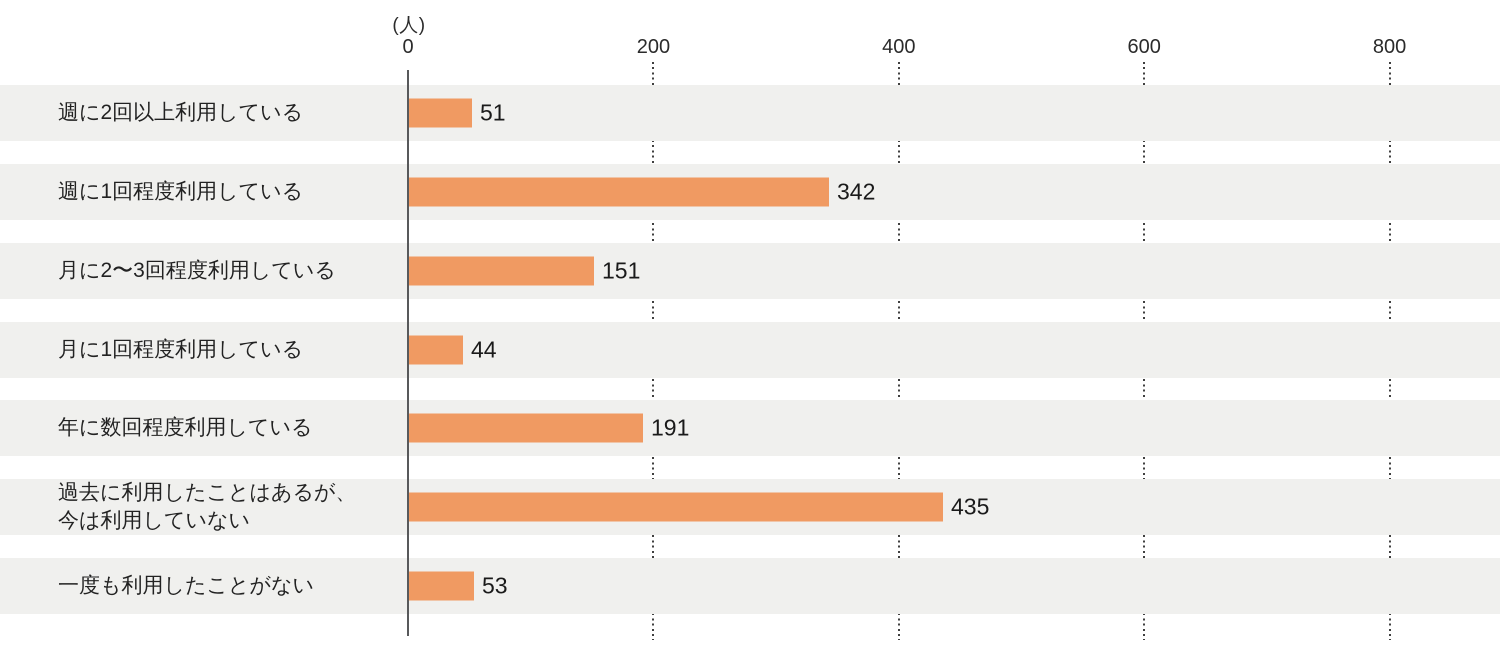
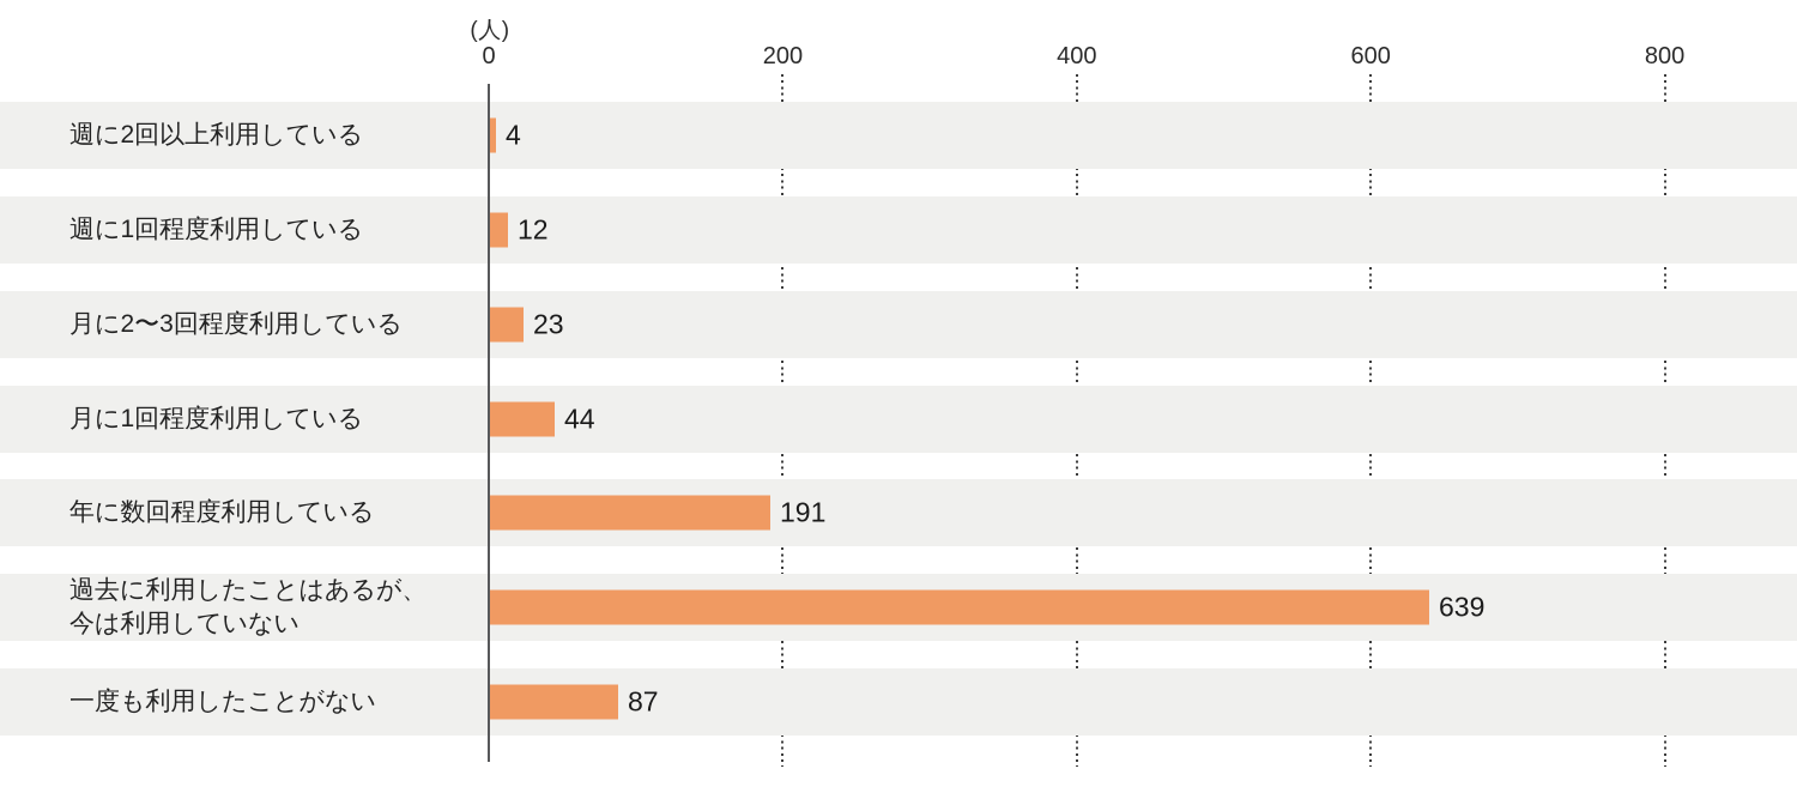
週に2回以上利用している: 51 -> 4
週に1回程度利用している: 342 -> 12
月に2〜3回程度利用している: 151 -> 23
過去に利用したことはあるが、 今は利用していない: 435 -> 639
一度も利用したことがない: 53 -> 87
